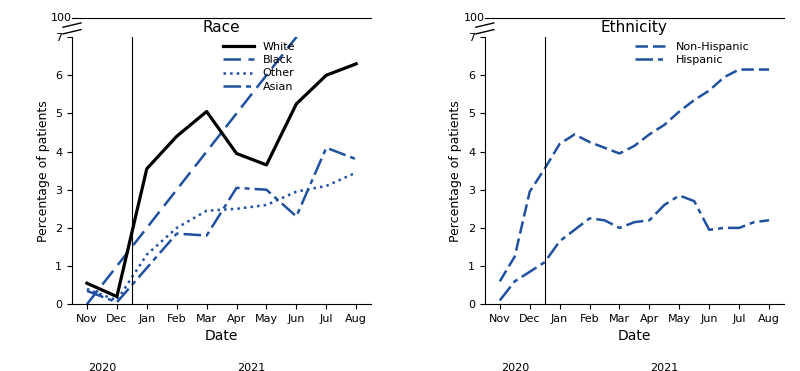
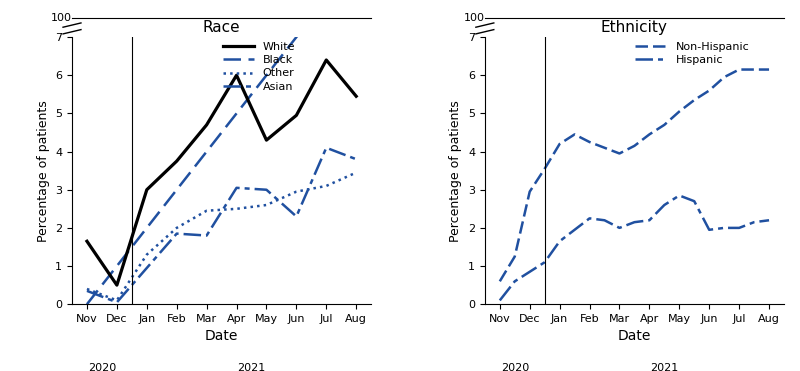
Race/White/Nov: 0.55 -> 1.65
Race/White/Dec: 0.20 -> 0.50
Race/White/Jan: 3.55 -> 3.00
Race/White/Feb: 4.40 -> 3.75
Race/White/Mar: 5.05 -> 4.70
Race/White/Apr: 3.95 -> 6.00
Race/White/May: 3.65 -> 4.30
Race/White/Jun: 5.25 -> 4.95
Race/White/Jul: 6.00 -> 6.40
Race/White/Aug: 6.30 -> 5.45
